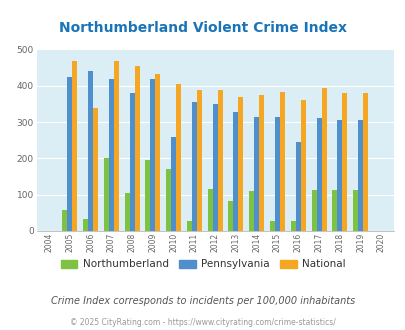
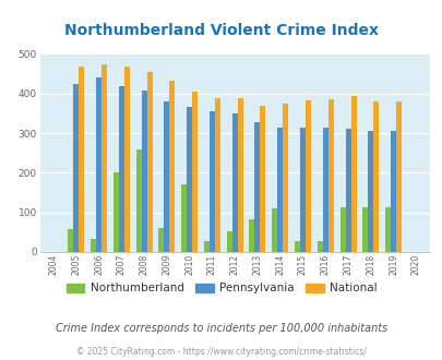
National/2006: 340 -> 474
Northumberland/2008: 105 -> 258
Pennsylvania/2008: 380 -> 408
Northumberland/2009: 195 -> 60
Pennsylvania/2009: 420 -> 380
Pennsylvania/2010: 260 -> 367
Northumberland/2012: 115 -> 52
Pennsylvania/2016: 245 -> 313
National/2016: 360 -> 386
